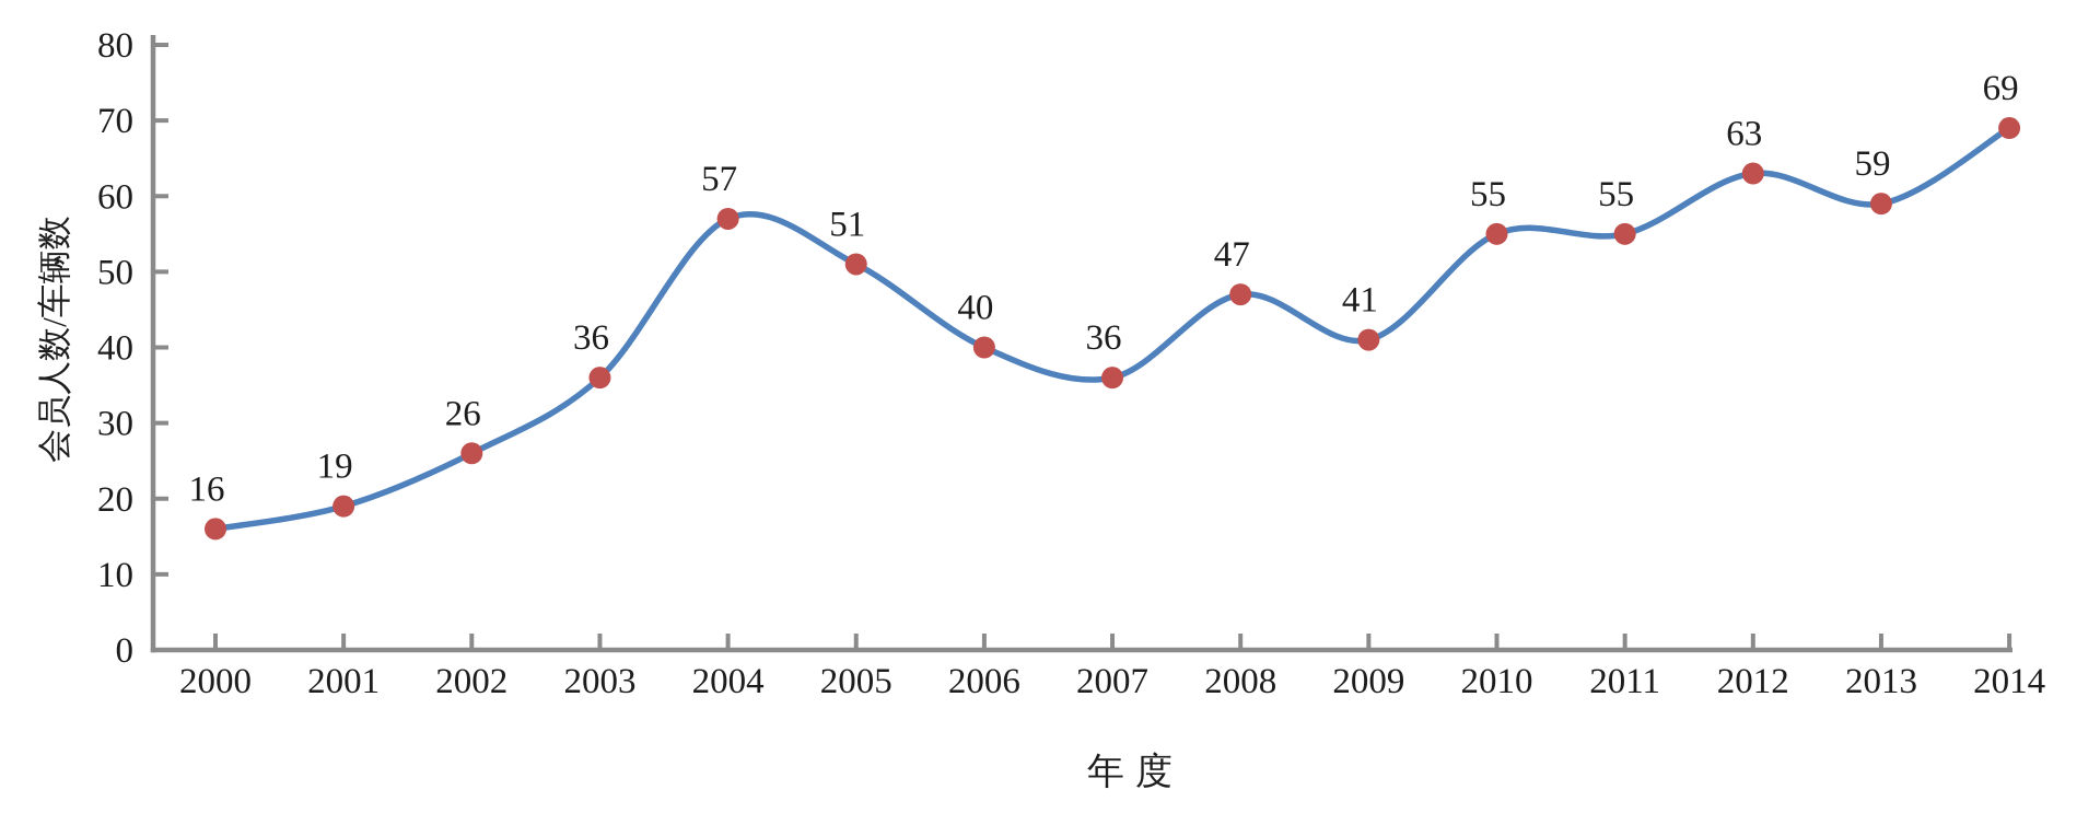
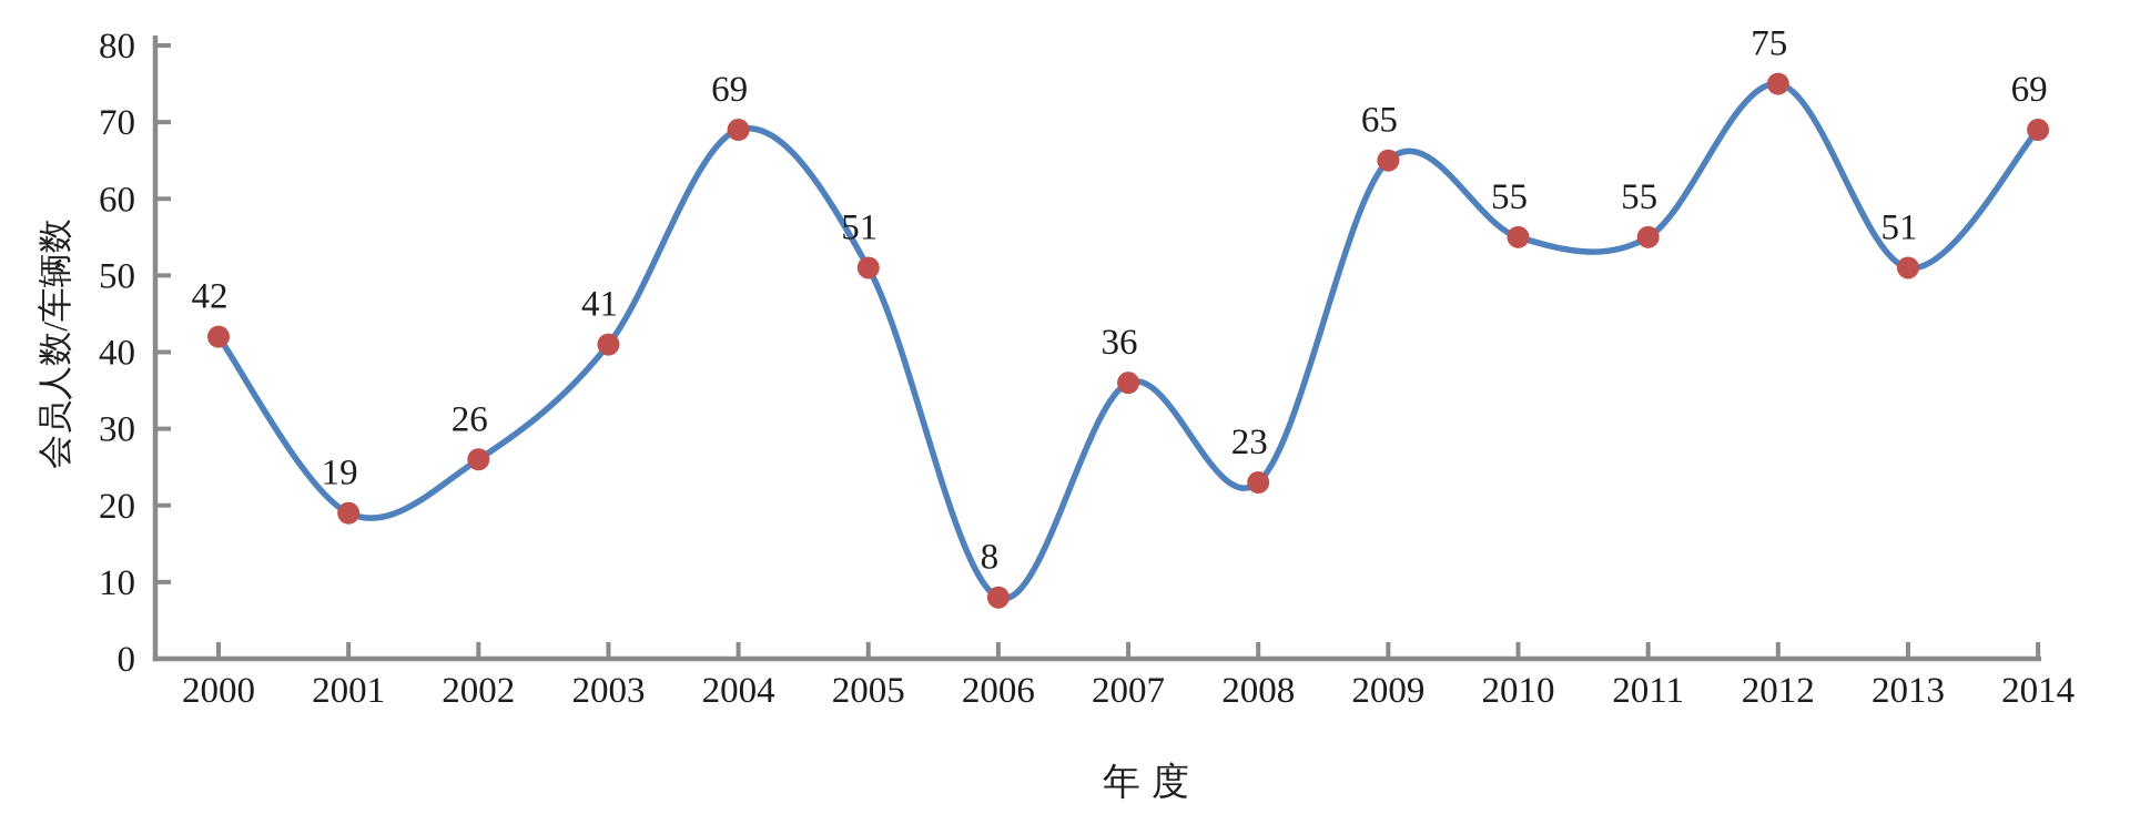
2000: 16 -> 42
2003: 36 -> 41
2004: 57 -> 69
2006: 40 -> 8
2008: 47 -> 23
2009: 41 -> 65
2012: 63 -> 75
2013: 59 -> 51
